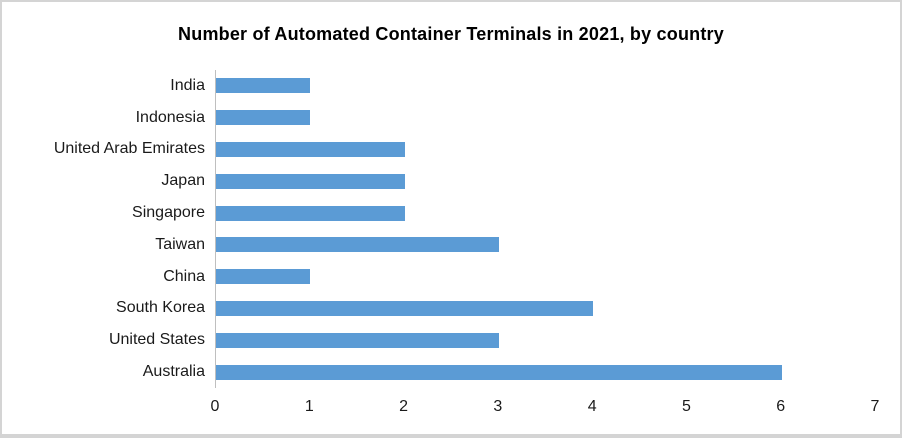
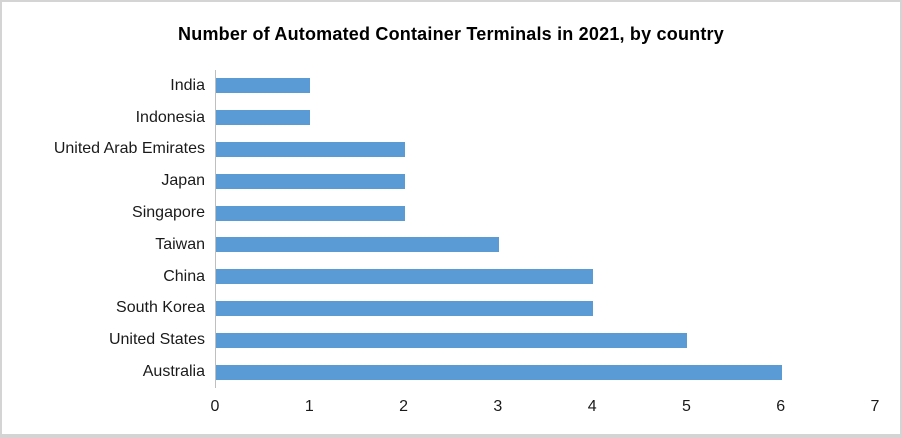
China: 1 -> 4
United States: 3 -> 5
